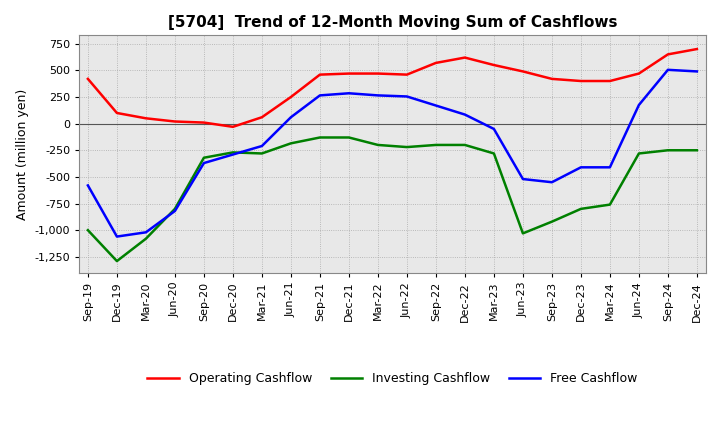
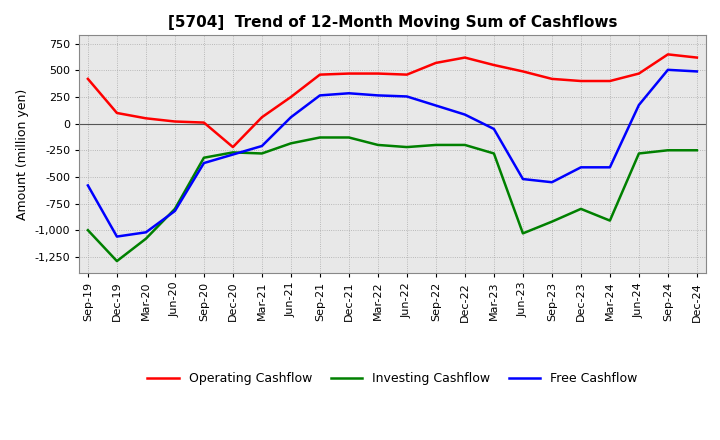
Operating Cashflow/Dec-20: -30 -> -220
Investing Cashflow/Mar-24: -760 -> -910
Operating Cashflow/Dec-24: 700 -> 620
